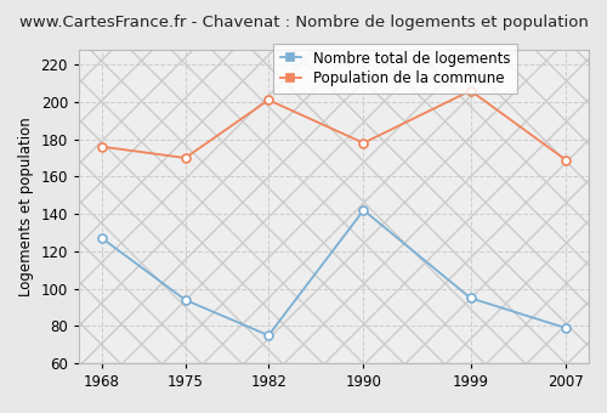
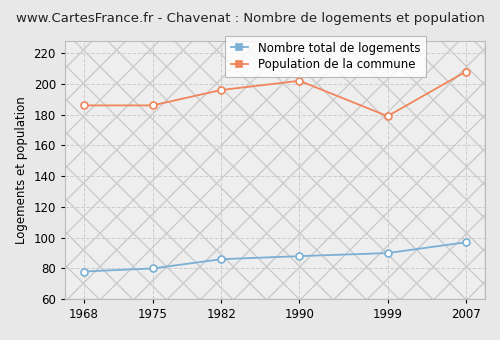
Nombre total de logements/1968: 127 -> 78
Population de la commune/1968: 176 -> 186
Nombre total de logements/1975: 94 -> 80
Population de la commune/1975: 170 -> 186
Nombre total de logements/1982: 75 -> 86
Population de la commune/1982: 201 -> 196
Nombre total de logements/1990: 142 -> 88
Population de la commune/1990: 178 -> 202
Nombre total de logements/1999: 95 -> 90
Population de la commune/1999: 206 -> 179
Nombre total de logements/2007: 79 -> 97
Population de la commune/2007: 169 -> 208
